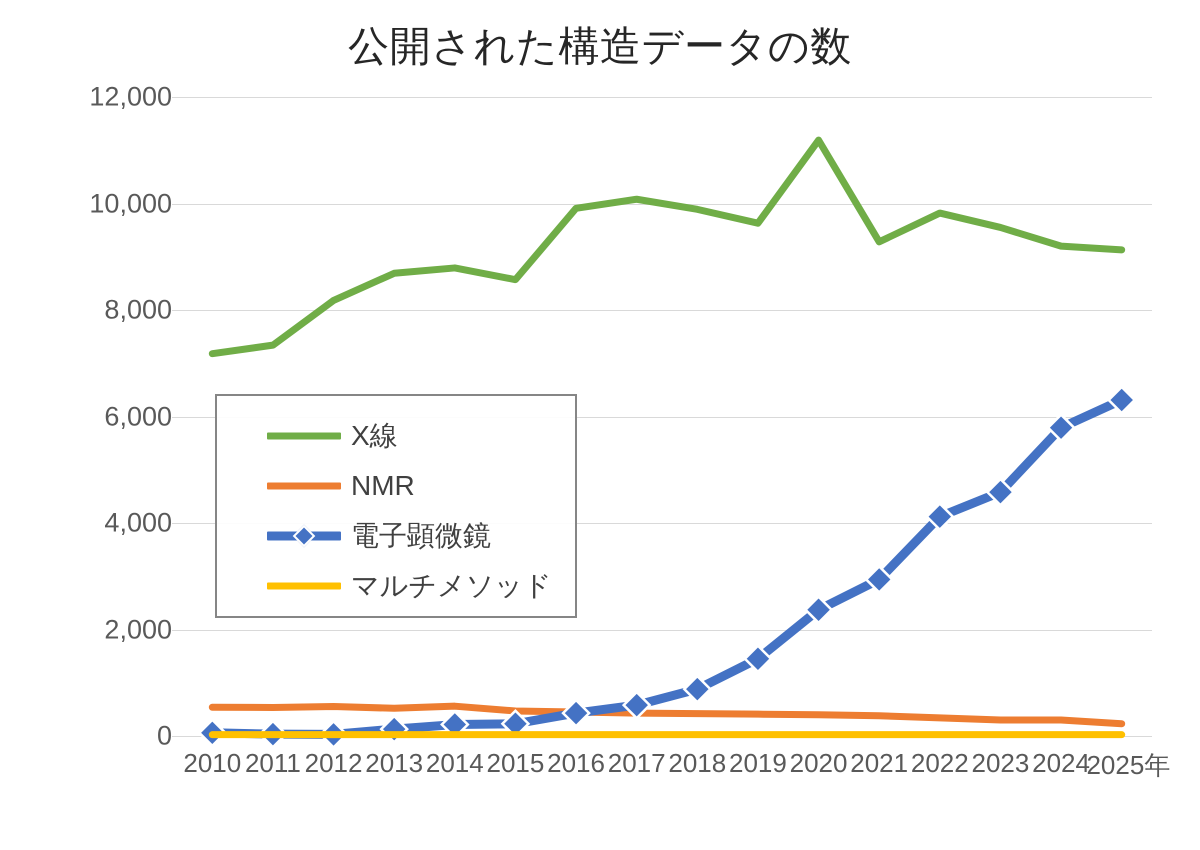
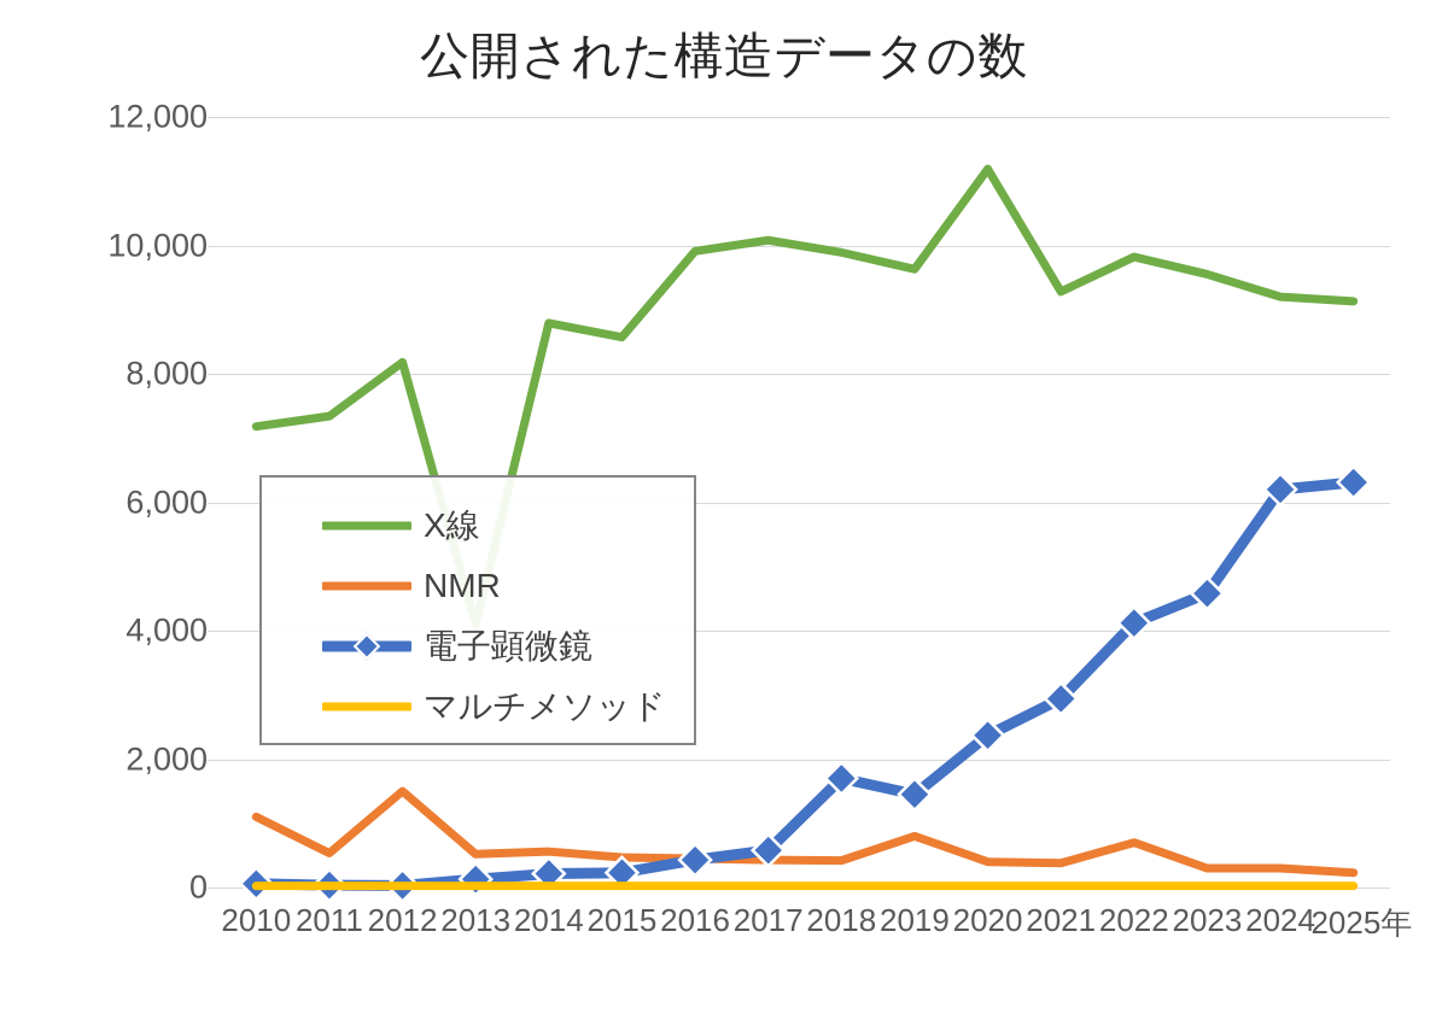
NMR/2010: 500 -> 1100
NMR/2012: 600 -> 1500
X線/2013: 8700 -> 4100
電子顕微鏡/2018: 900 -> 1700
NMR/2019: 400 -> 800
NMR/2022: 300 -> 700
電子顕微鏡/2024: 5800 -> 6200
